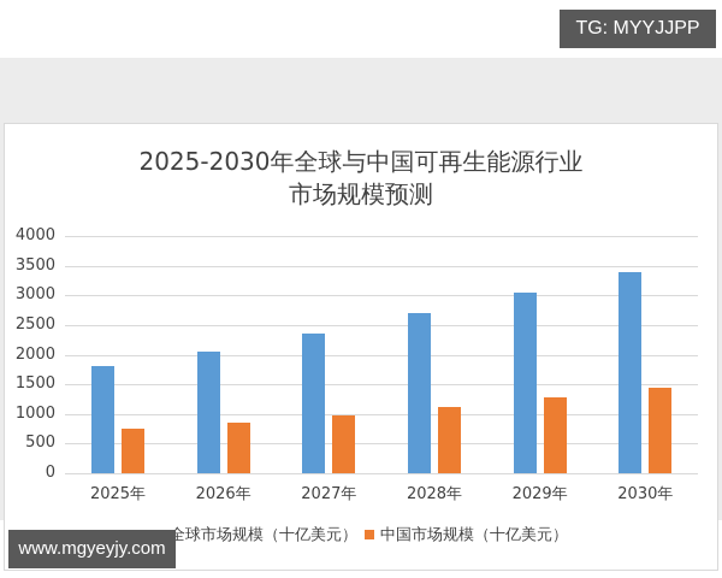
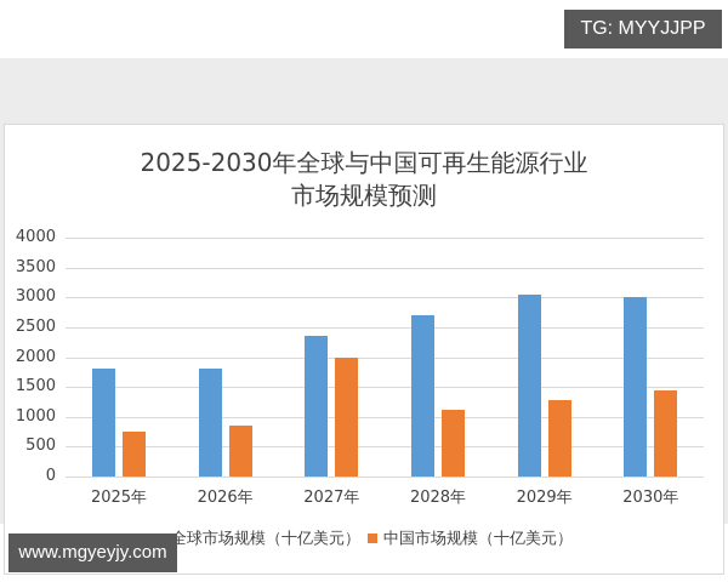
全球市场规模（十亿美元）/2026年: 2000 -> 1800
中国市场规模（十亿美元）/2027年: 1000 -> 2000
全球市场规模（十亿美元）/2030年: 3400 -> 3000
